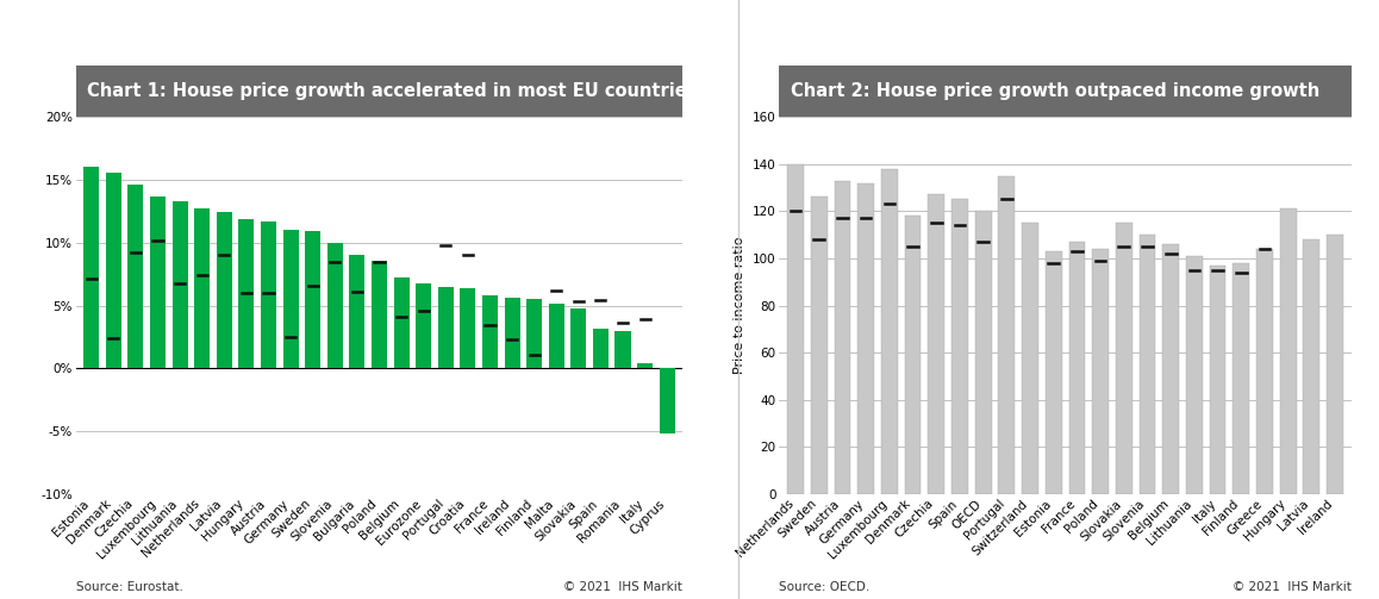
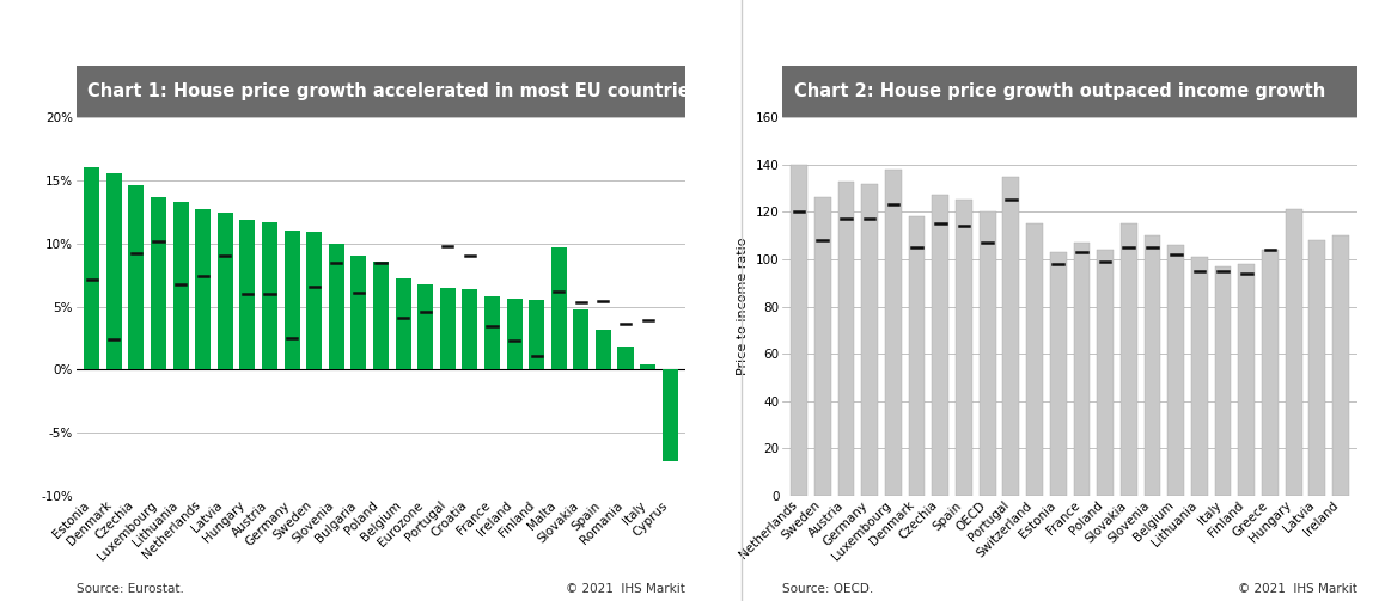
Malta: 5.1% -> 9.7%
Romania: 3.0% -> 1.8%
Cyprus: -5.2% -> -7.3%
